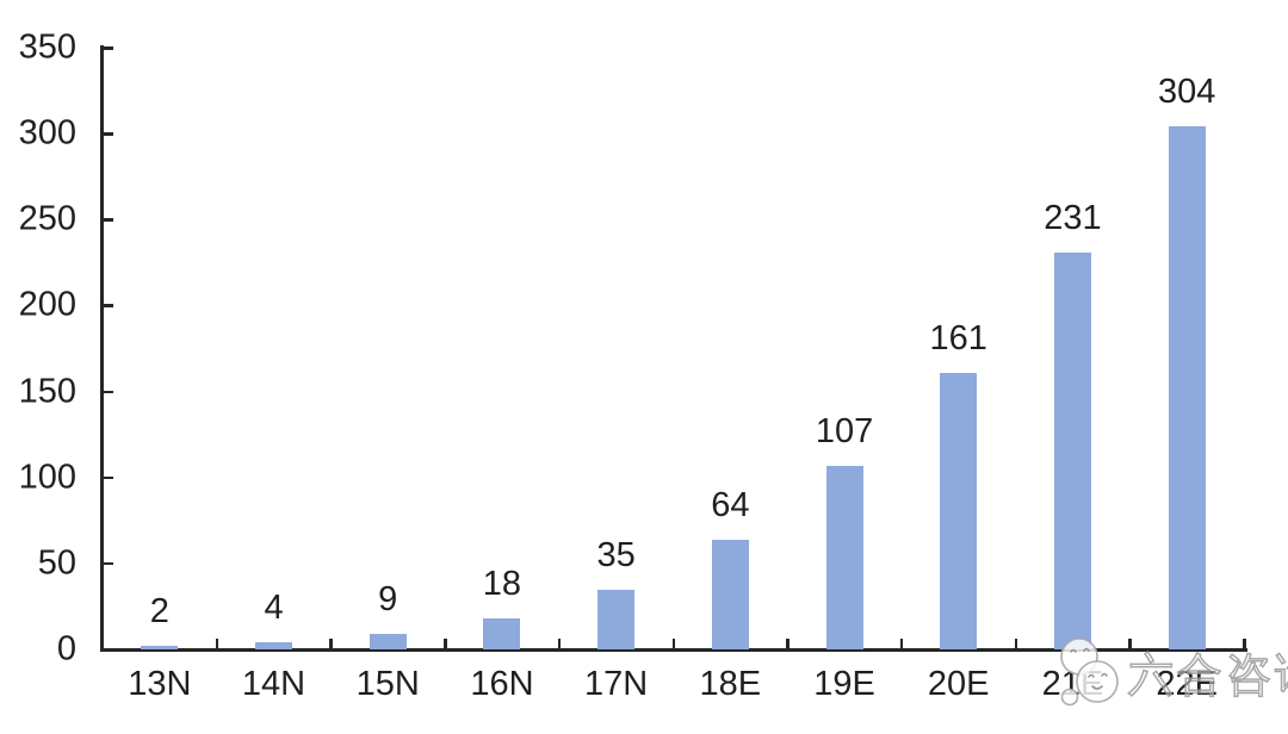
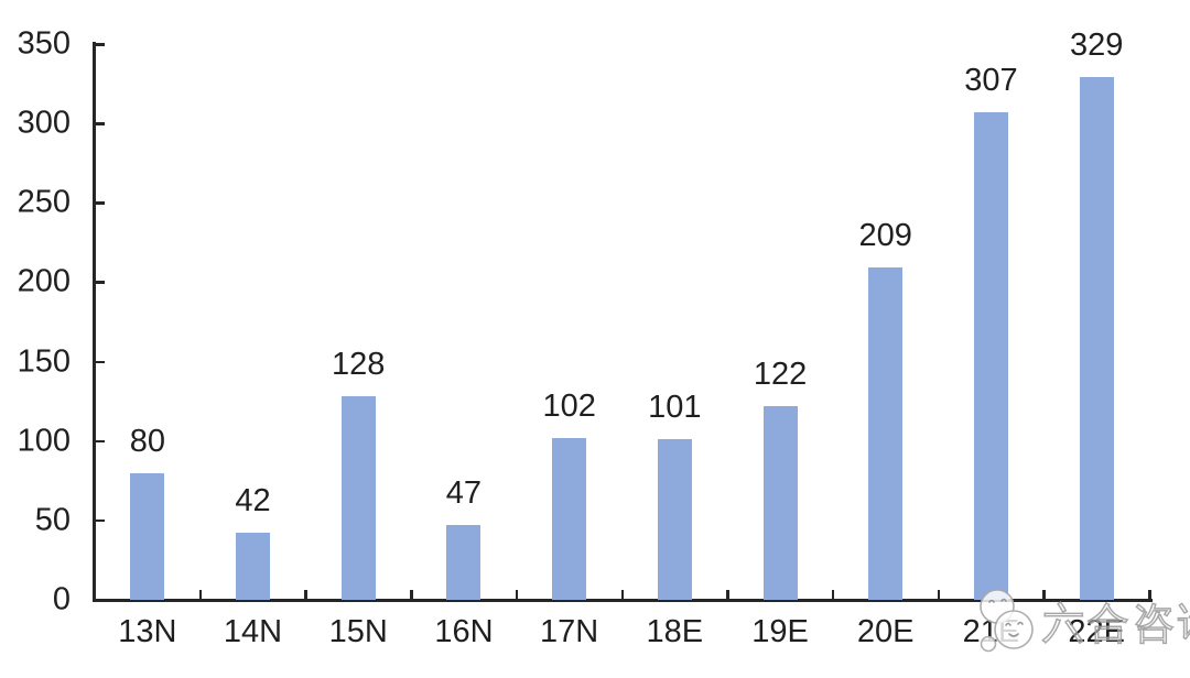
13N: 2 -> 80
14N: 4 -> 42
15N: 9 -> 128
16N: 18 -> 47
17N: 35 -> 102
18E: 64 -> 101
19E: 107 -> 122
20E: 161 -> 209
21E: 231 -> 307
22E: 304 -> 329
